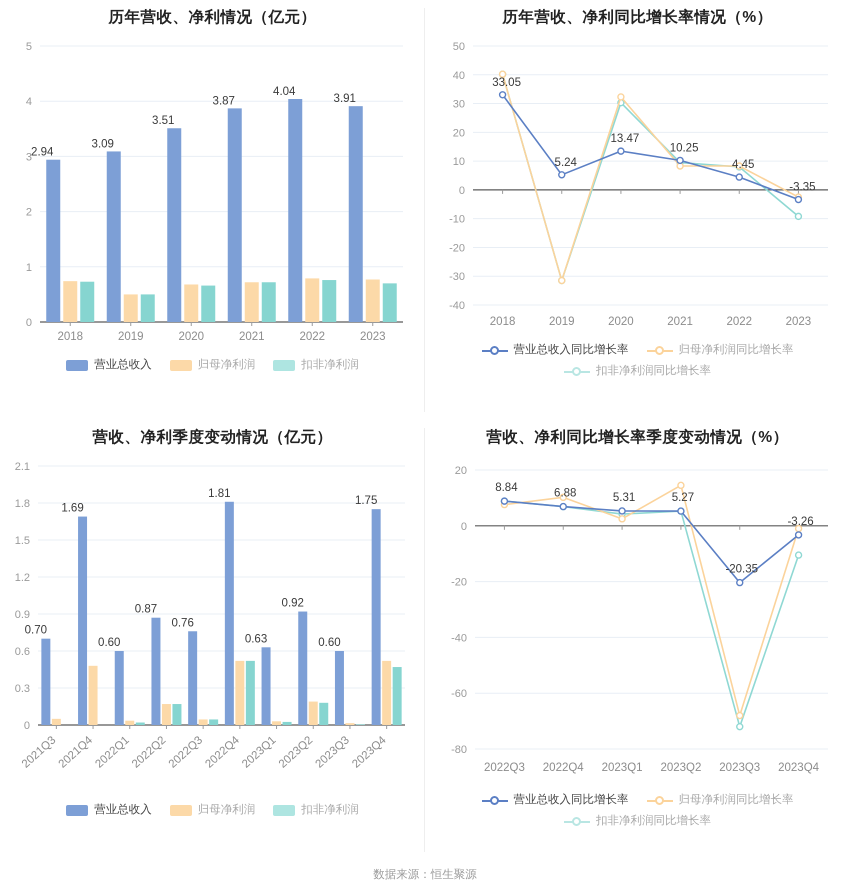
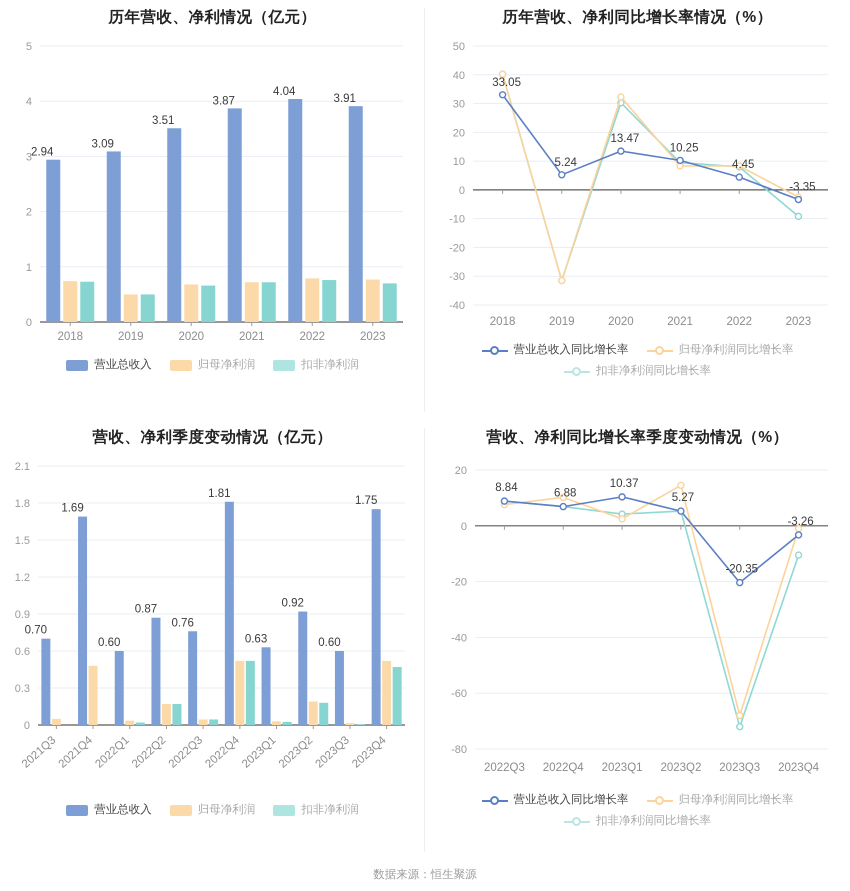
营收、净利同比增长率季度变动情况（%）/营业总收入同比增长率/2023Q1: 5.31 -> 10.37
